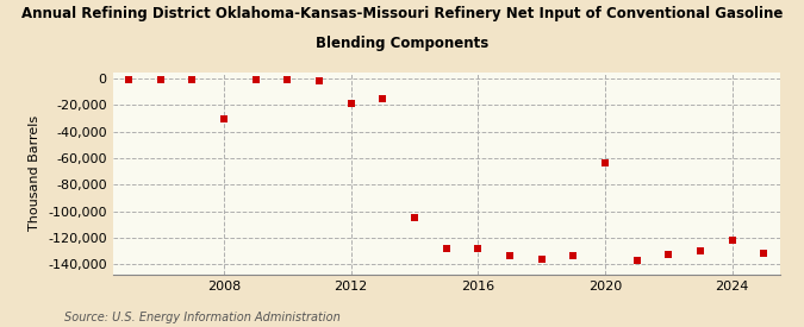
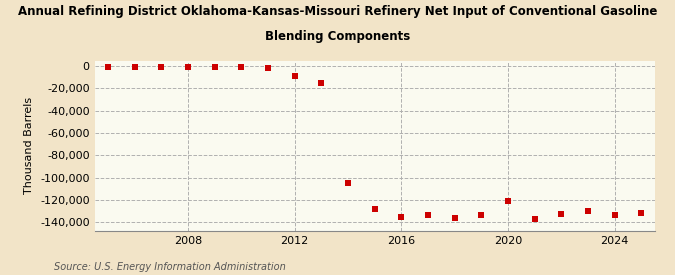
2008: -30,000 -> -1,000
2012: -19,000 -> -9,000
2016: -128,000 -> -135,000
2020: -64,000 -> -121,000
2024: -122,000 -> -134,000
